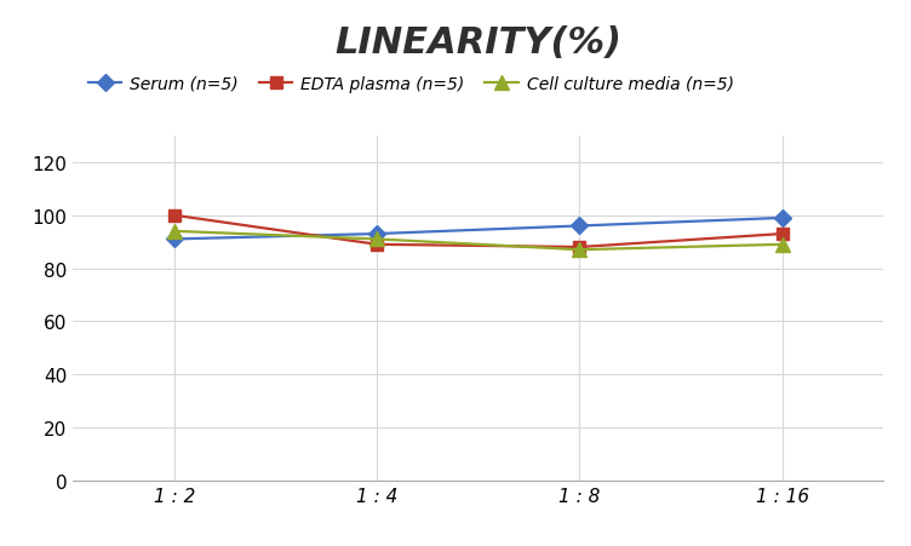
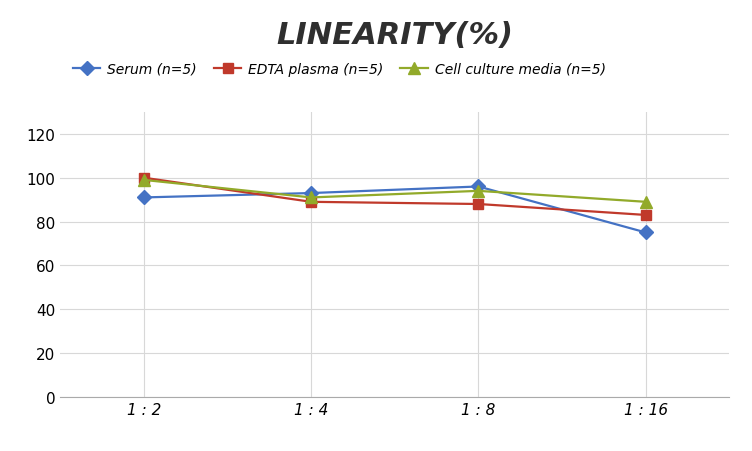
Cell culture media (n=5)/1 : 2: 94 -> 99
Cell culture media (n=5)/1 : 8: 87 -> 94
Serum (n=5)/1 : 16: 99 -> 75
EDTA plasma (n=5)/1 : 16: 93 -> 83
